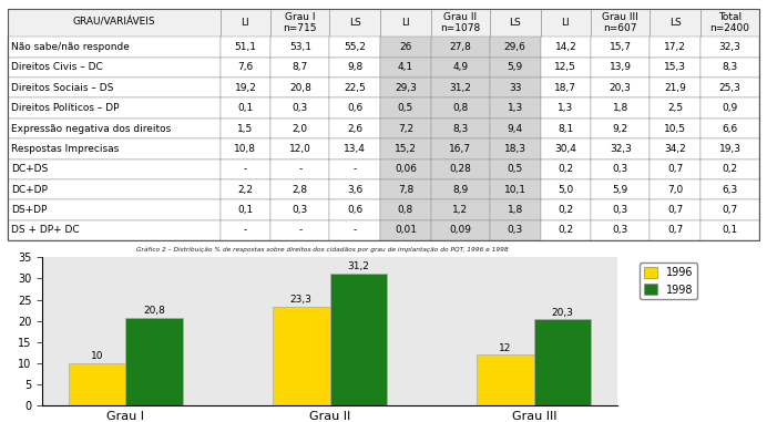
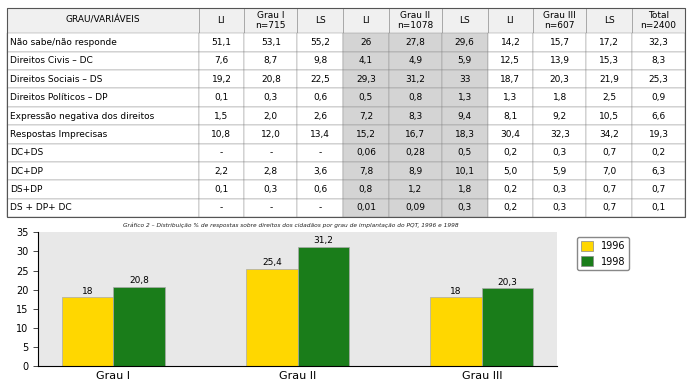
1996/Grau I: 10 -> 18
1996/Grau II: 23,3 -> 25,4
1996/Grau III: 12 -> 18
